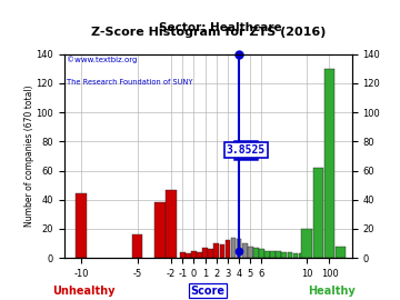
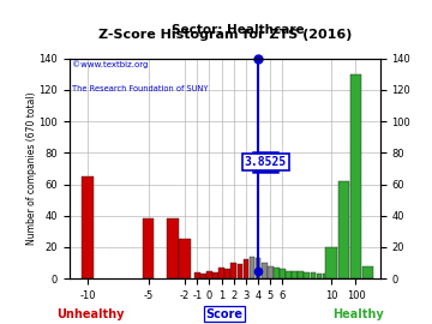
-10: 44 -> 65
-5: 16 -> 38
-2: 47 -> 25
